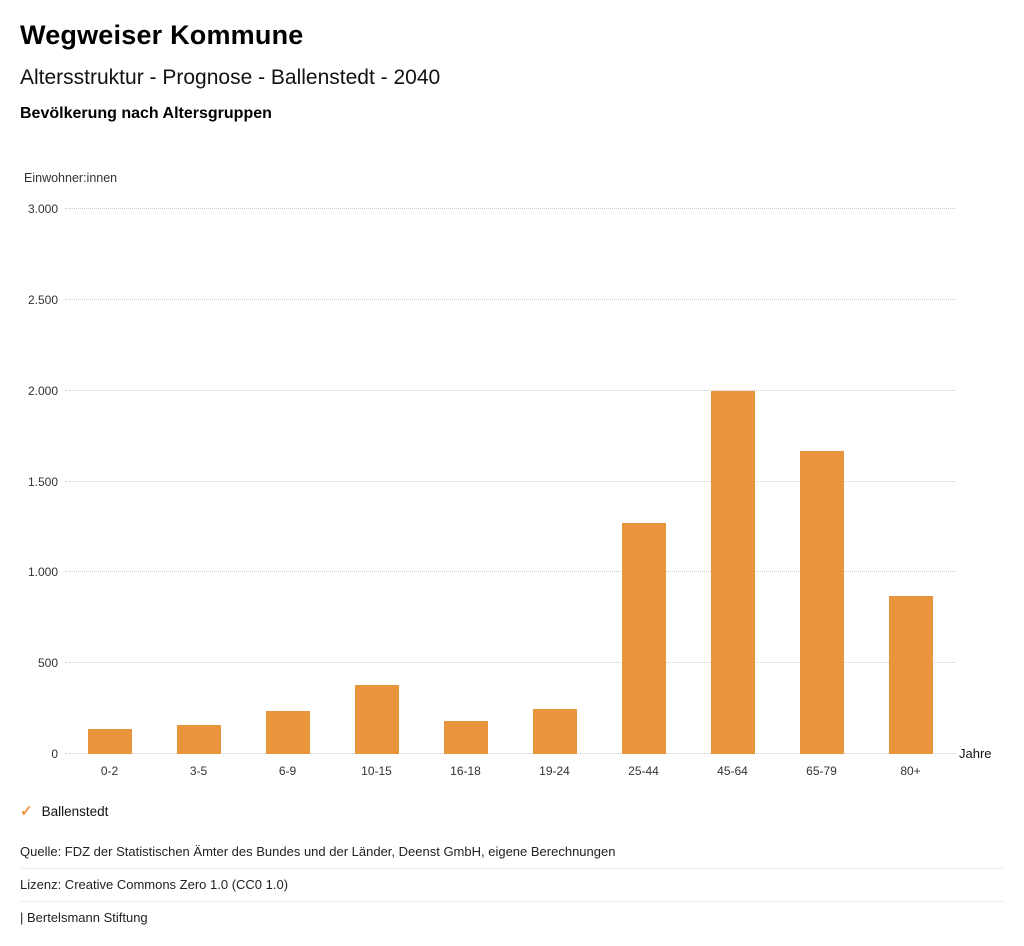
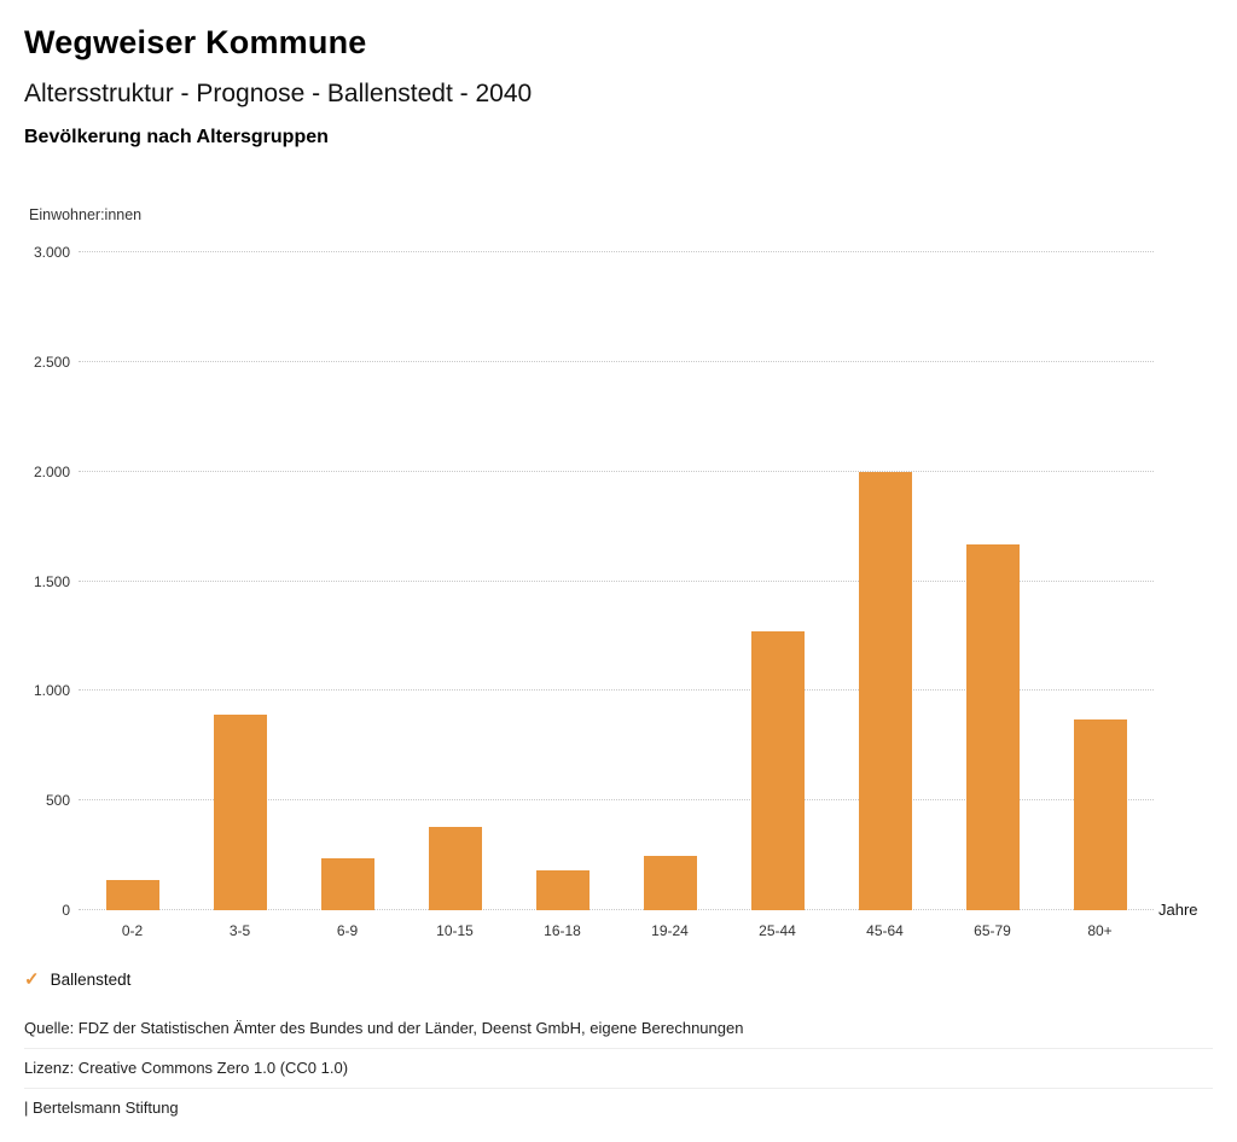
3-5: 160 -> 890
